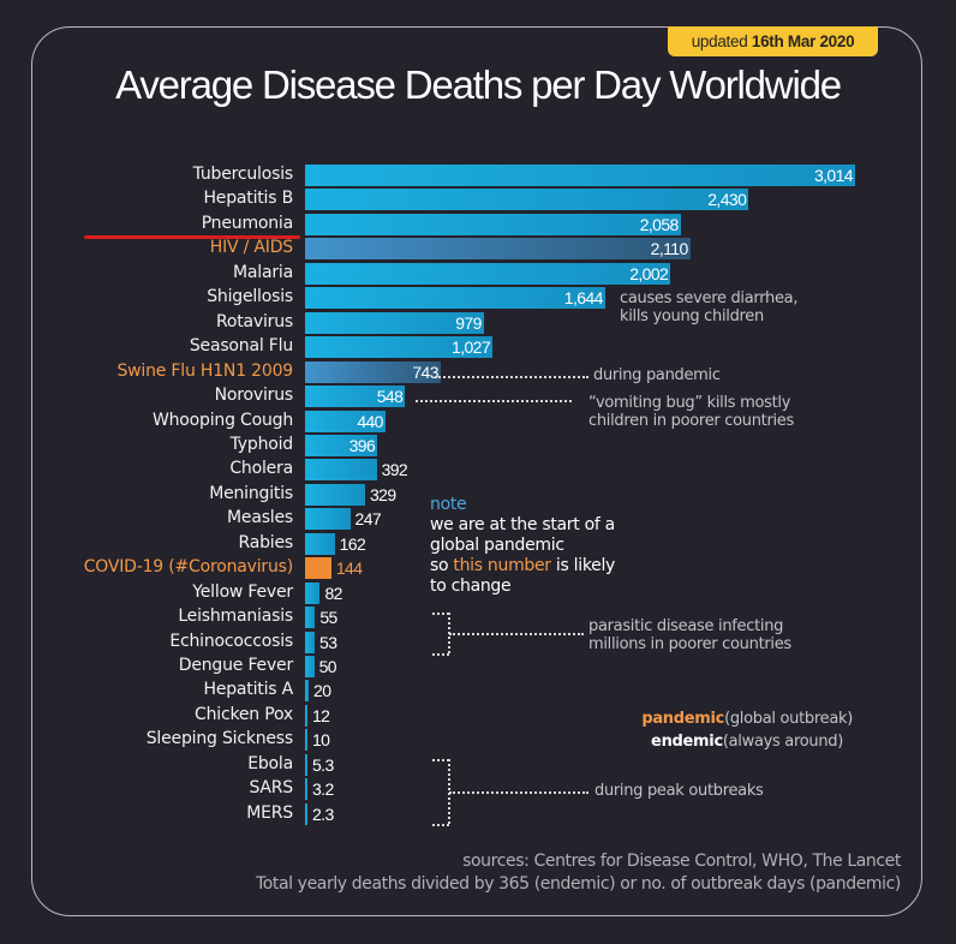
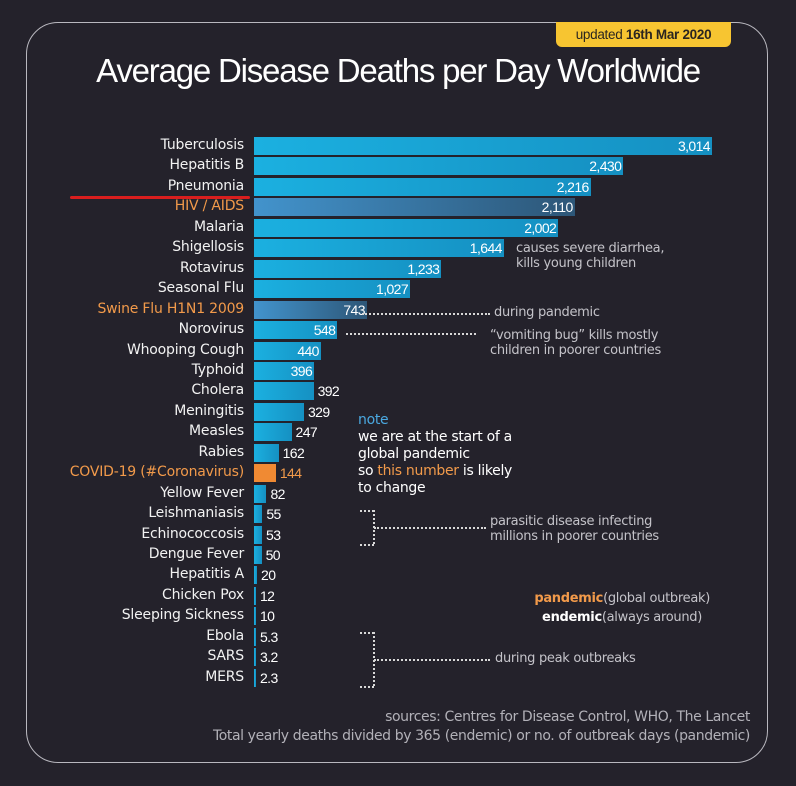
Pneumonia: 2,058 -> 2,216
Rotavirus: 979 -> 1,233
